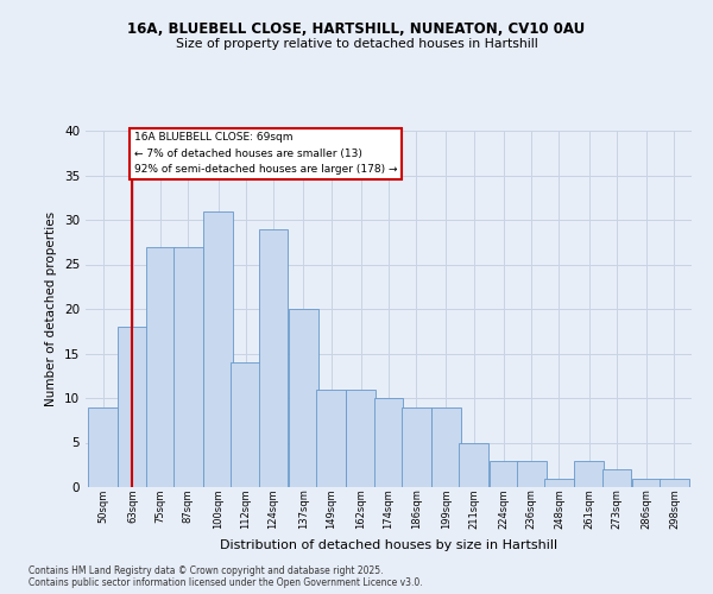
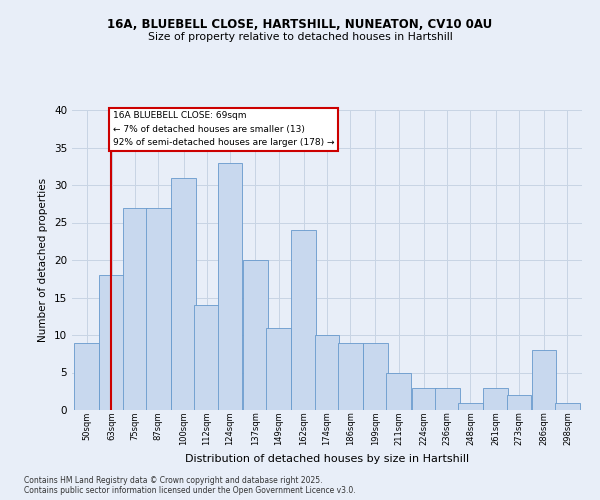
124sqm: 29 -> 33
162sqm: 11 -> 24
286sqm: 1 -> 8
